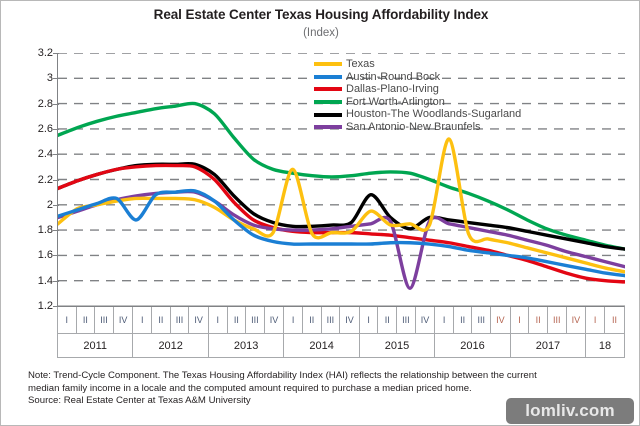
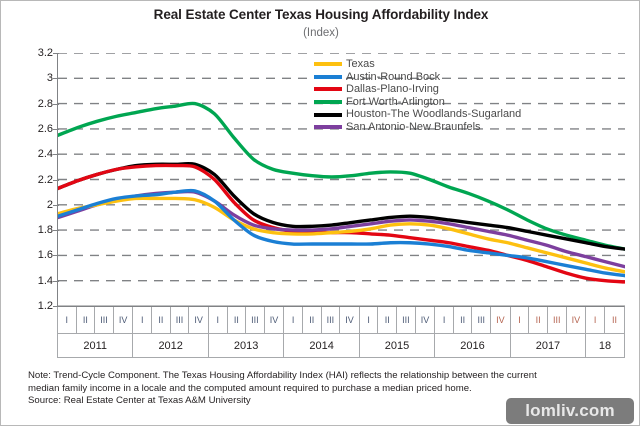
Texas/2011 I: 1.85 -> 1.93
Austin-Round Bock/2012 I: 1.88 -> 2.07
Texas/2014 I: 2.28 -> 1.77
Texas/2015 I: 1.95 -> 1.81
Houston-The Woodlands-Sugarland/2015 I: 2.08 -> 1.88
Houston-The Woodlands-Sugarland/2015 III: 1.81 -> 1.91
San Antonio-New Braunfels/2015 III: 1.34 -> 1.88
Texas/2016 I: 2.52 -> 1.81
